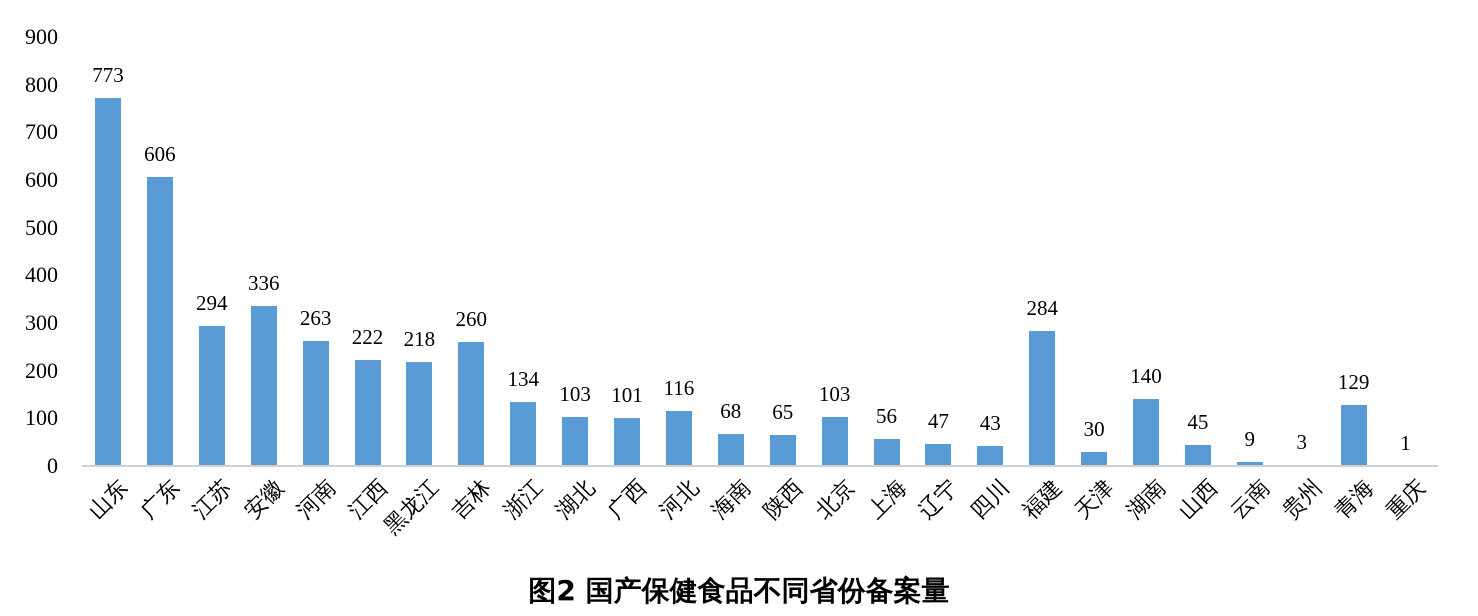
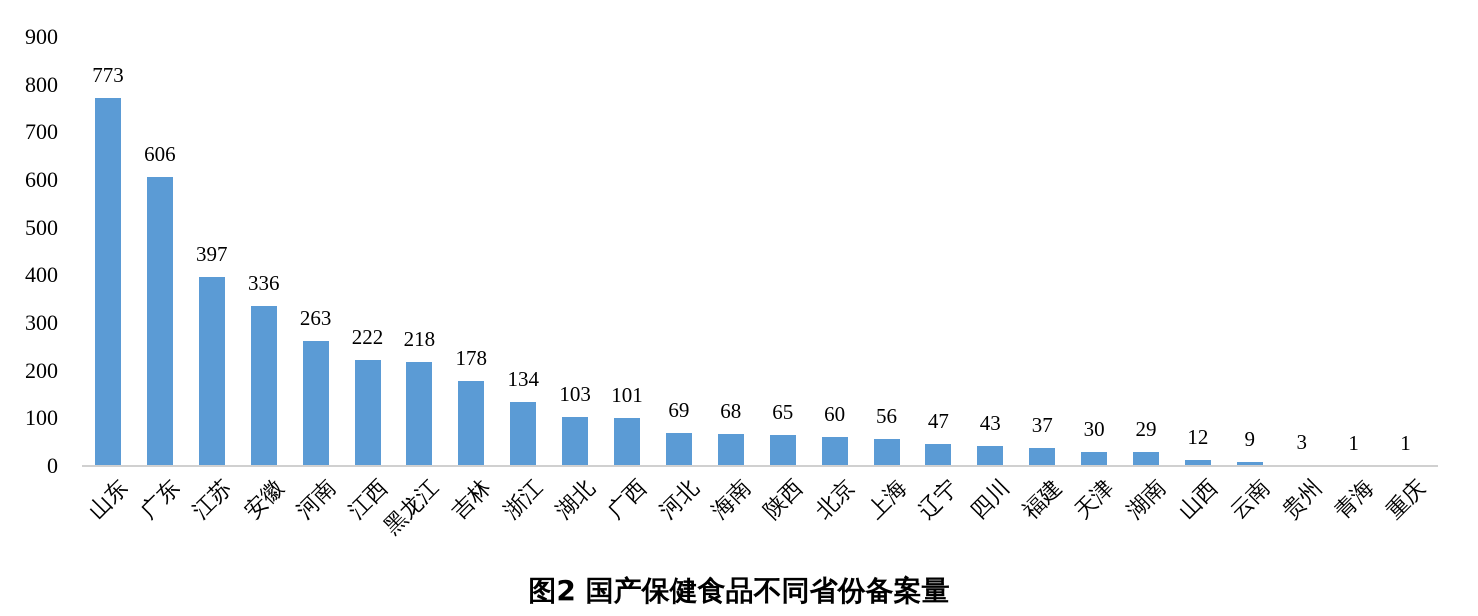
江苏: 294 -> 397
吉林: 260 -> 178
河北: 116 -> 69
北京: 103 -> 60
福建: 284 -> 37
湖南: 140 -> 29
山西: 45 -> 12
青海: 129 -> 1
